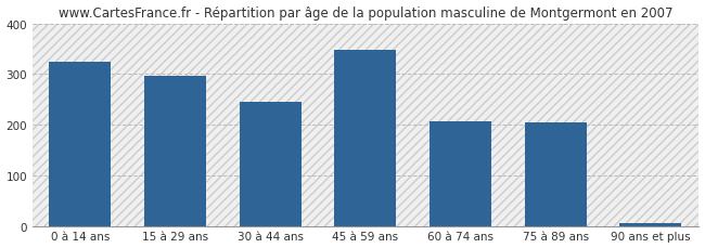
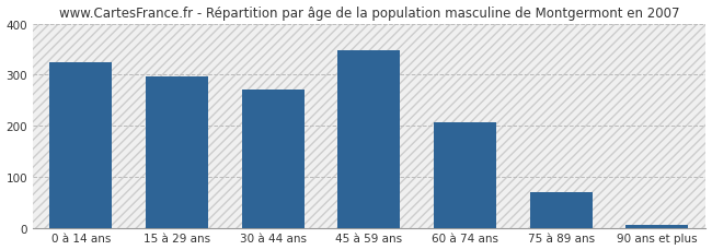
30 à 44 ans: 245 -> 270
75 à 89 ans: 205 -> 70
